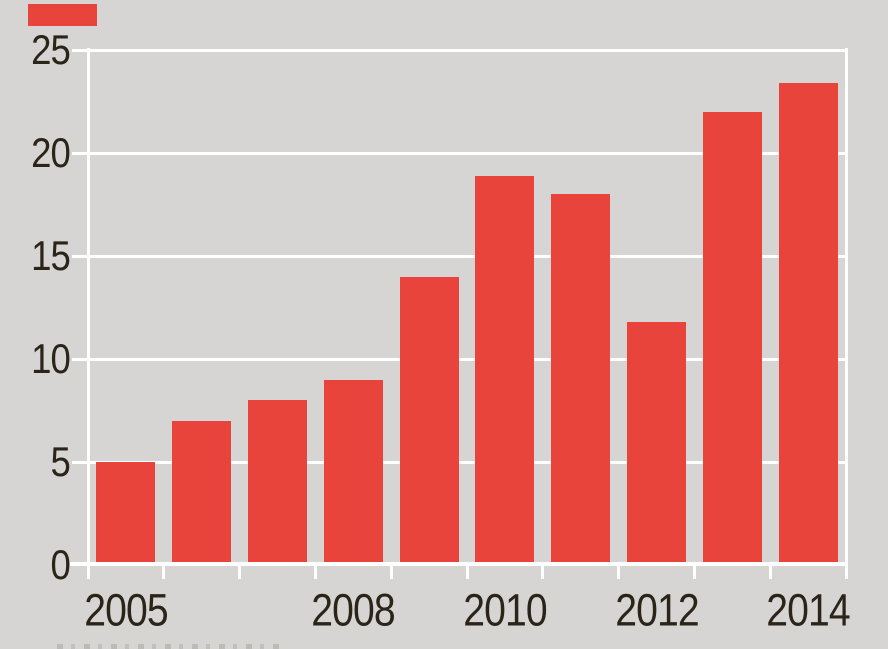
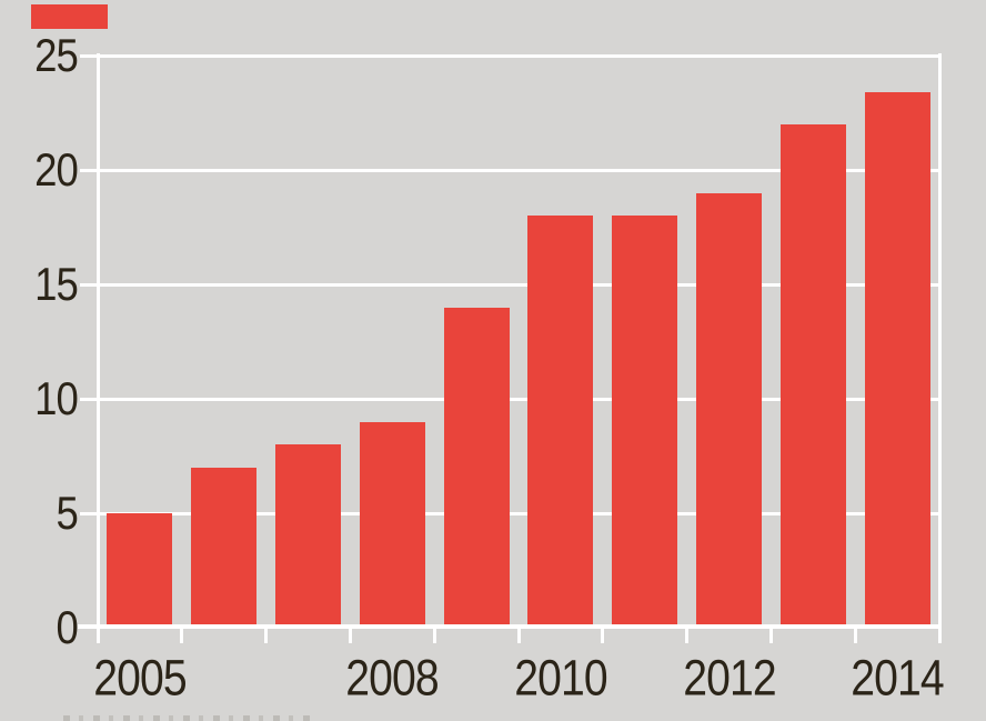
2010: 18.9 -> 18.0
2012: 11.8 -> 19.0
